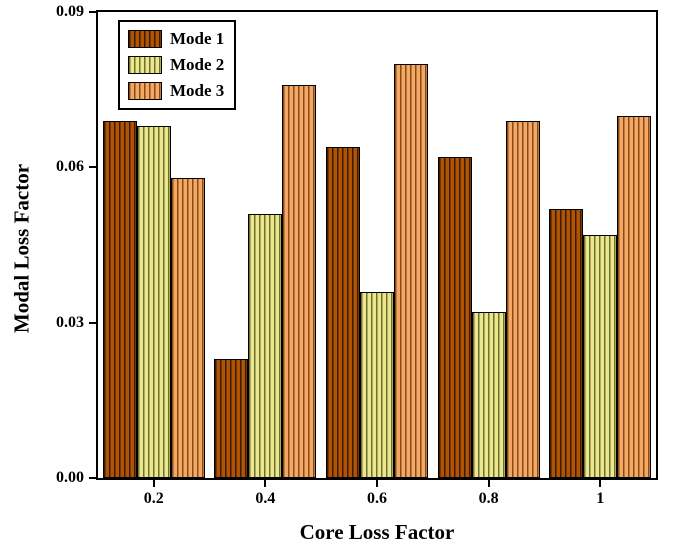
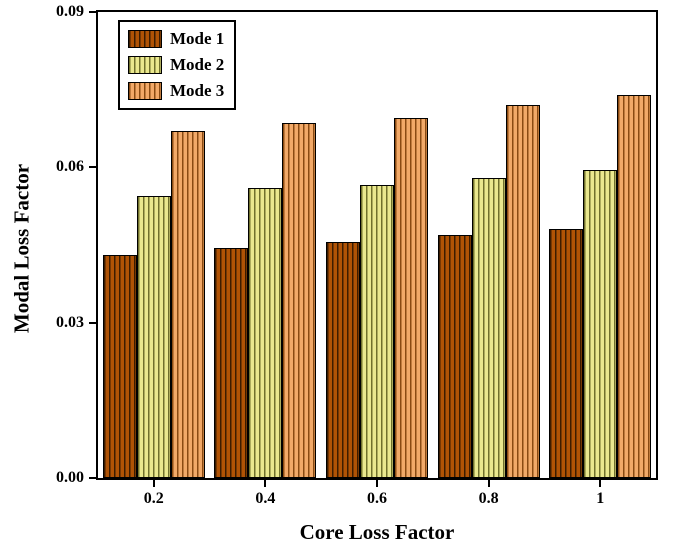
Mode 1/0.2: 0.069 -> 0.043
Mode 2/0.2: 0.068 -> 0.054
Mode 3/0.2: 0.058 -> 0.067
Mode 1/0.4: 0.023 -> 0.044
Mode 2/0.4: 0.051 -> 0.056
Mode 3/0.4: 0.076 -> 0.069
Mode 1/0.6: 0.064 -> 0.045
Mode 2/0.6: 0.036 -> 0.057
Mode 3/0.6: 0.080 -> 0.070
Mode 1/0.8: 0.062 -> 0.047
Mode 2/0.8: 0.032 -> 0.058
Mode 3/0.8: 0.069 -> 0.072
Mode 1/1: 0.052 -> 0.048
Mode 2/1: 0.047 -> 0.059
Mode 3/1: 0.070 -> 0.074
